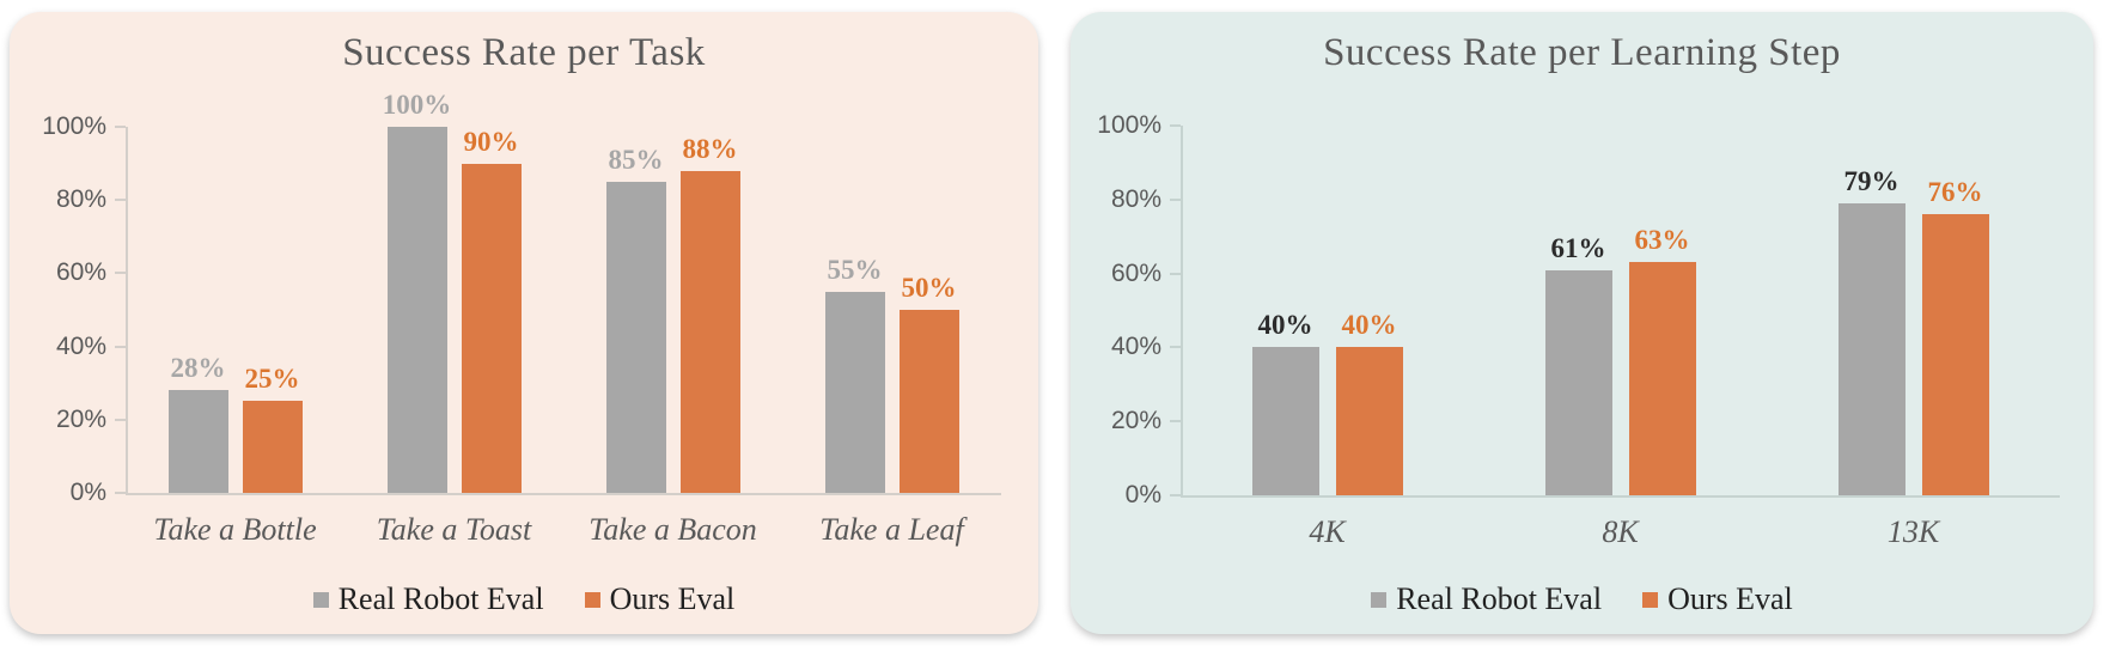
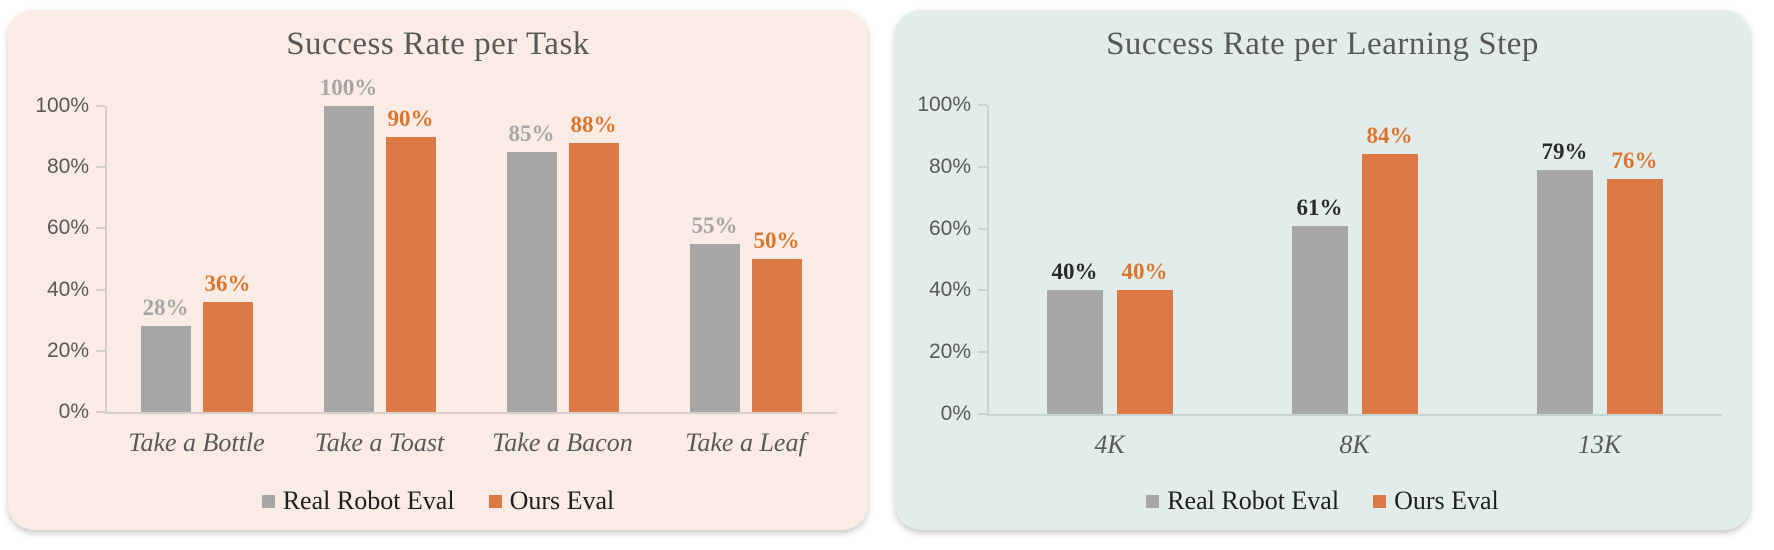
Success Rate per Task/Ours Eval/Take a Bottle: 25% -> 36%
Success Rate per Learning Step/Ours Eval/8K: 63% -> 84%
